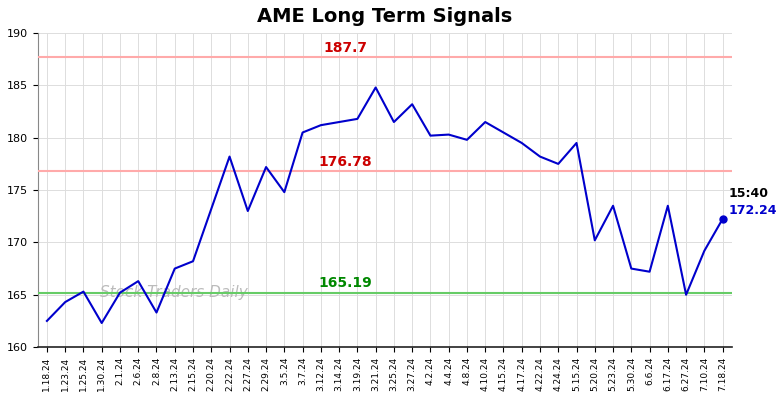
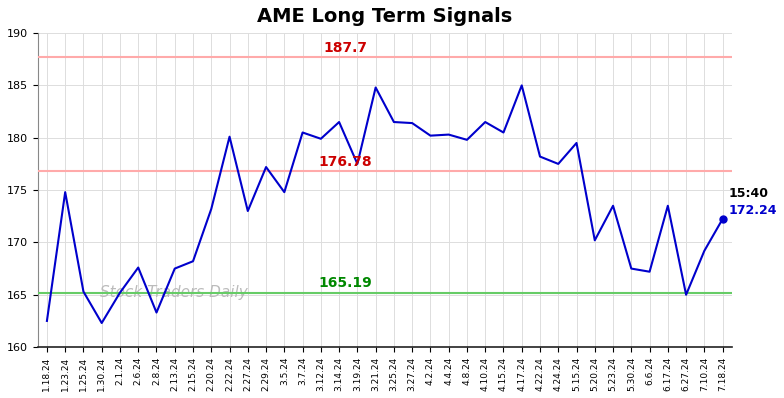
1.23.24: 164.3 -> 174.8
2.6.24: 166.3 -> 167.6
2.22.24: 178.2 -> 180.1
3.12.24: 181.2 -> 179.9
3.19.24: 181.8 -> 177.5
3.27.24: 183.2 -> 181.4
4.17.24: 179.5 -> 185.0
